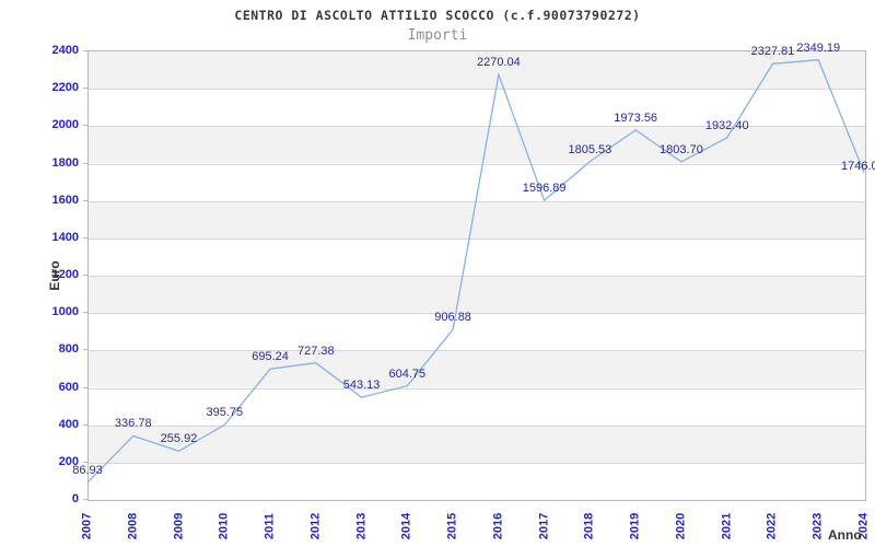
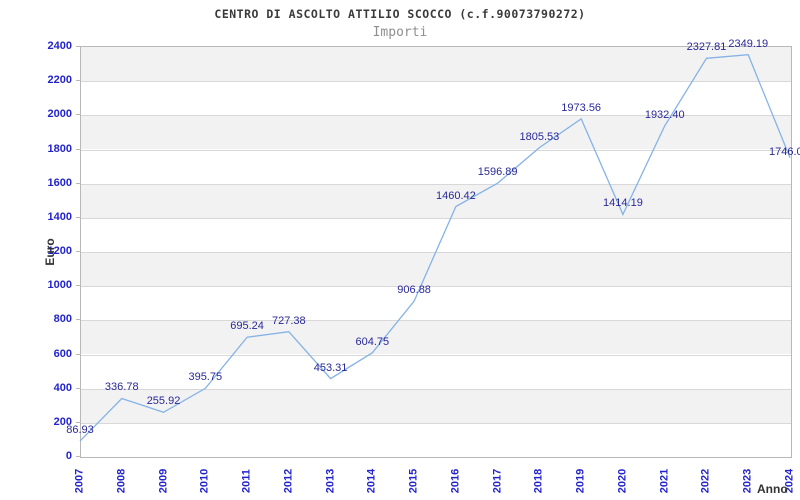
2013: 543.13 -> 453.31
2016: 2270.04 -> 1460.42
2020: 1803.70 -> 1414.19
